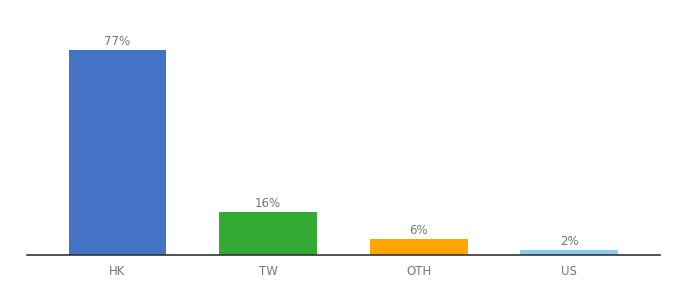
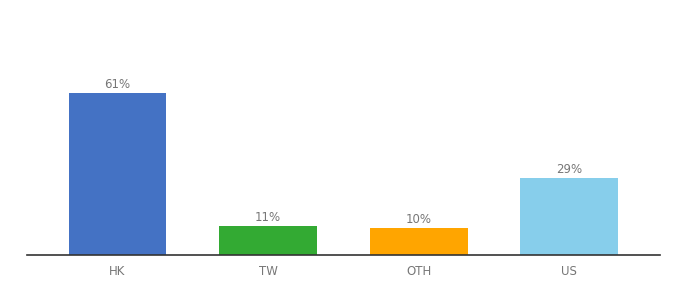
HK: 77% -> 61%
TW: 16% -> 11%
OTH: 6% -> 10%
US: 2% -> 29%
